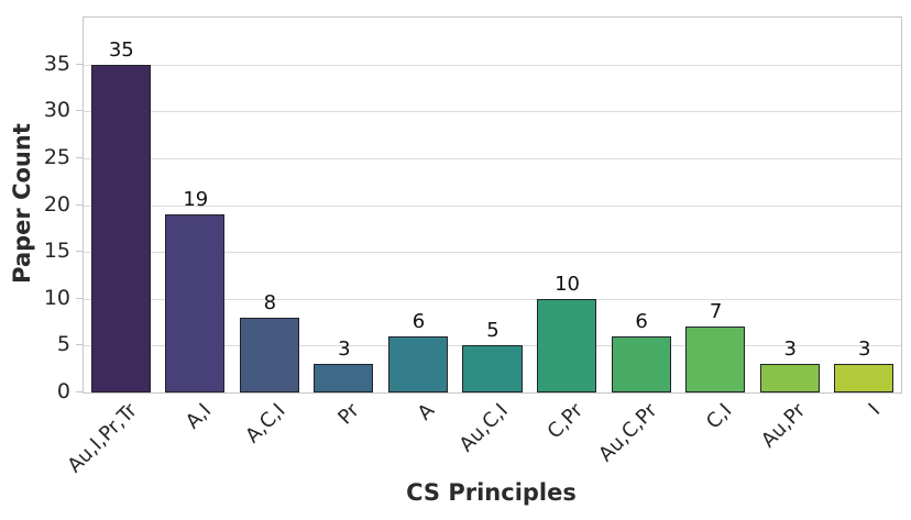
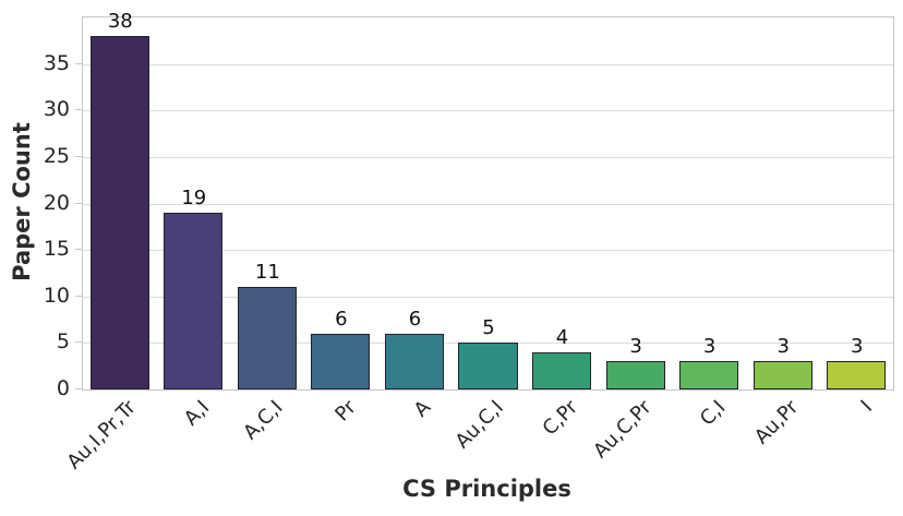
Au,I,Pr,Tr: 35 -> 38
A,C,I: 8 -> 11
Pr: 3 -> 6
C,Pr: 10 -> 4
Au,C,Pr: 6 -> 3
C,I: 7 -> 3
